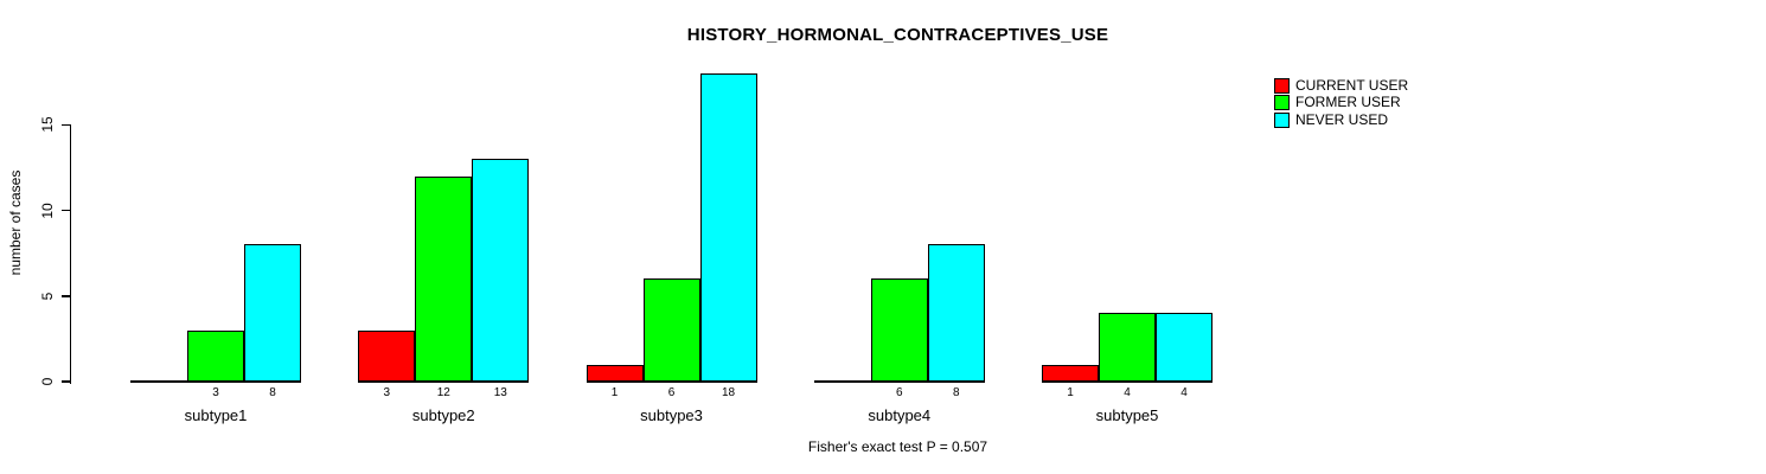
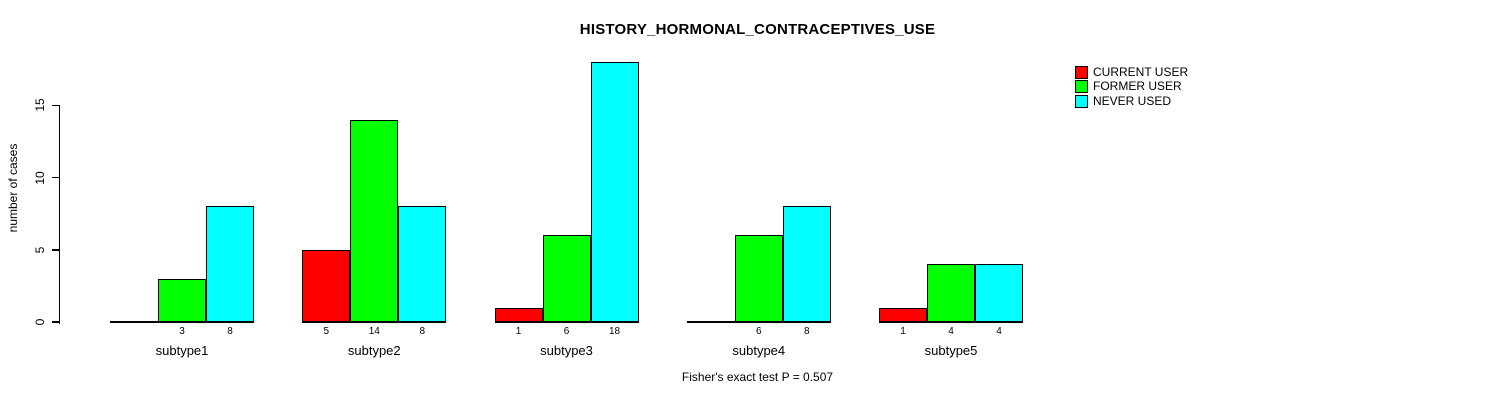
CURRENT USER/subtype2: 3 -> 5
FORMER USER/subtype2: 12 -> 14
NEVER USED/subtype2: 13 -> 8
